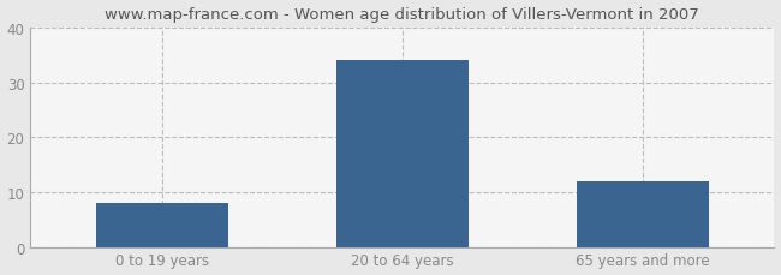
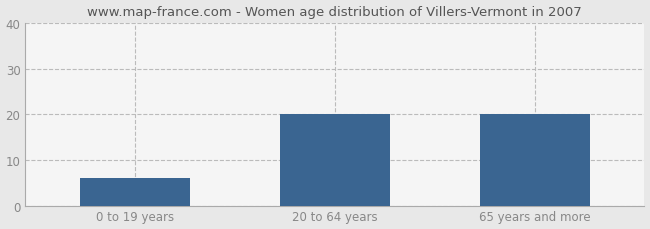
0 to 19 years: 8 -> 6
20 to 64 years: 34 -> 20
65 years and more: 12 -> 20
